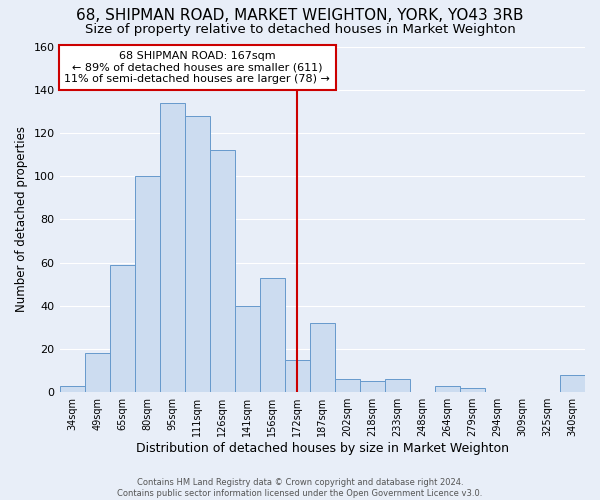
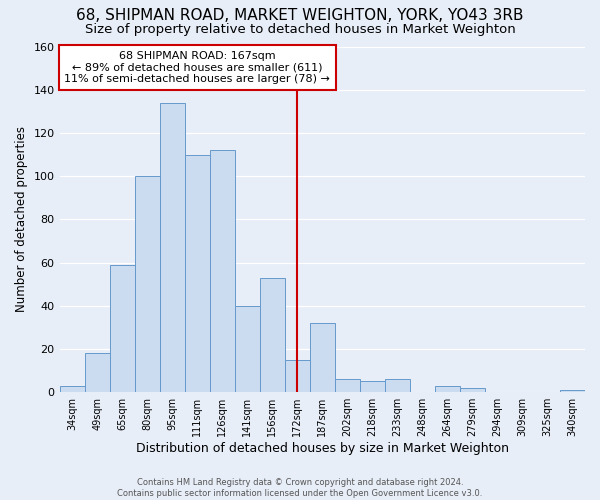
111sqm: 128 -> 110
340sqm: 8 -> 1
